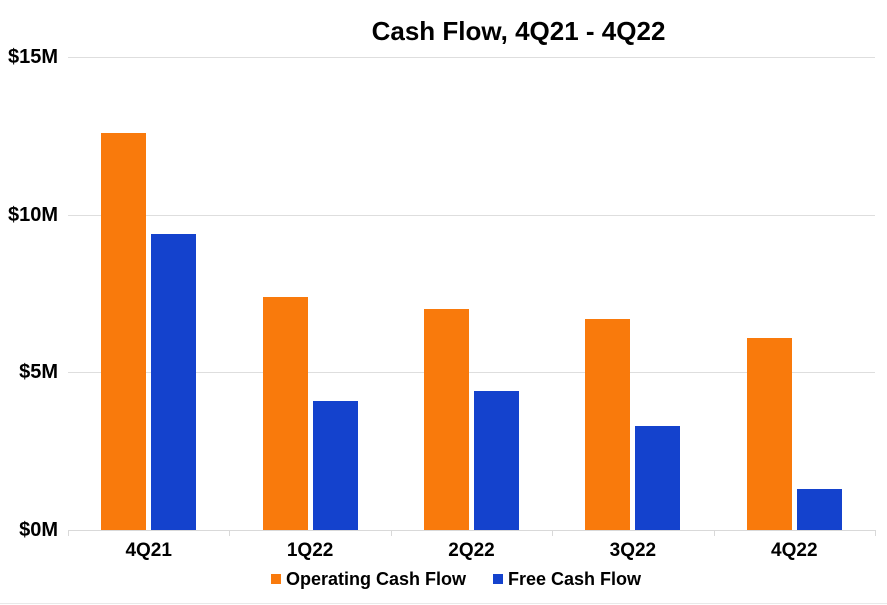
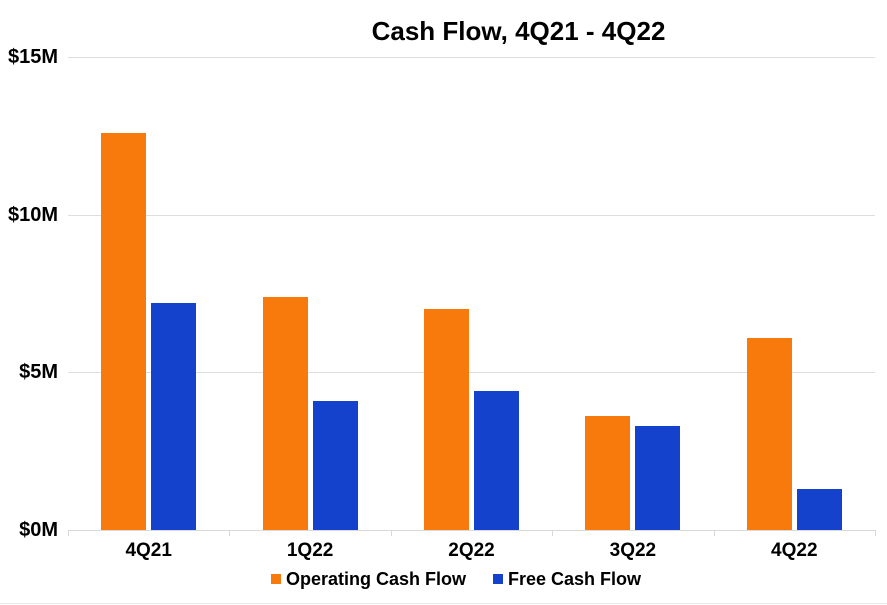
Free Cash Flow/4Q21: $9.4M -> $7.2M
Operating Cash Flow/3Q22: $6.7M -> $3.6M
